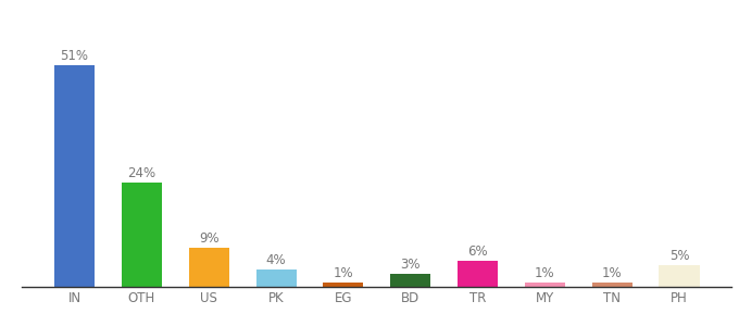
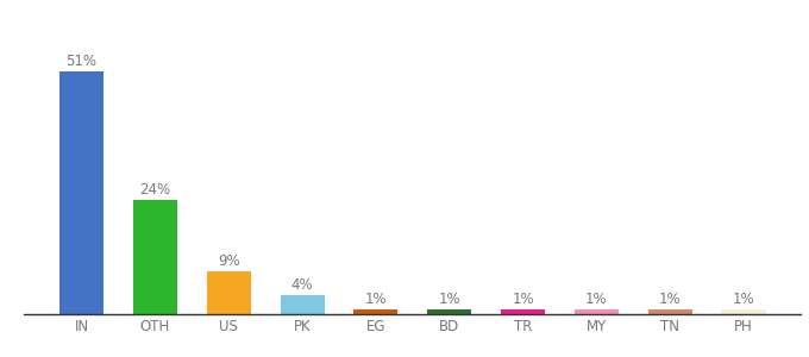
BD: 3% -> 1%
TR: 6% -> 1%
PH: 5% -> 1%
